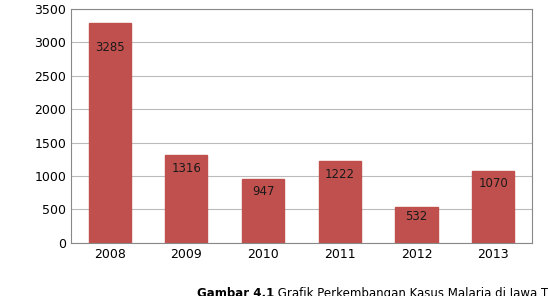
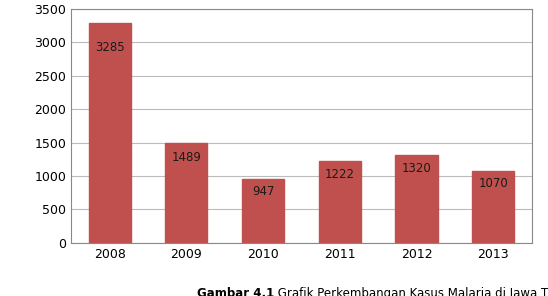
2009: 1316 -> 1489
2012: 532 -> 1320
